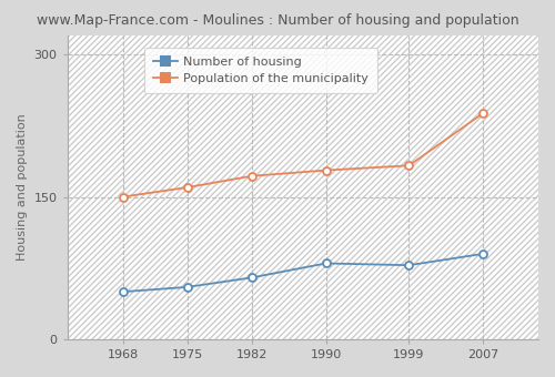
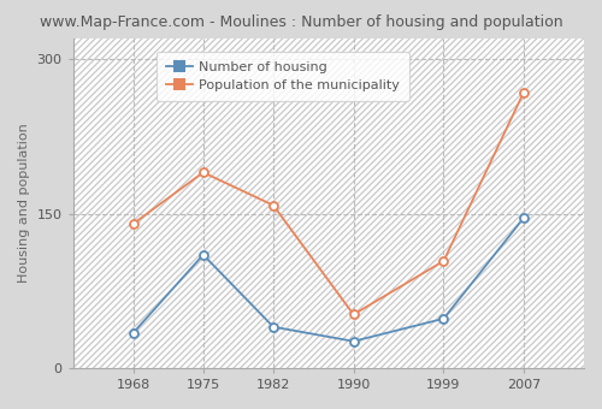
Number of housing/1968: 50 -> 34
Population of the municipality/1968: 150 -> 140
Number of housing/1975: 55 -> 110
Population of the municipality/1975: 160 -> 190
Number of housing/1982: 65 -> 40
Population of the municipality/1982: 172 -> 158
Number of housing/1990: 80 -> 26
Population of the municipality/1990: 178 -> 52
Number of housing/1999: 78 -> 48
Population of the municipality/1999: 183 -> 104
Number of housing/2007: 90 -> 146
Population of the municipality/2007: 238 -> 268
